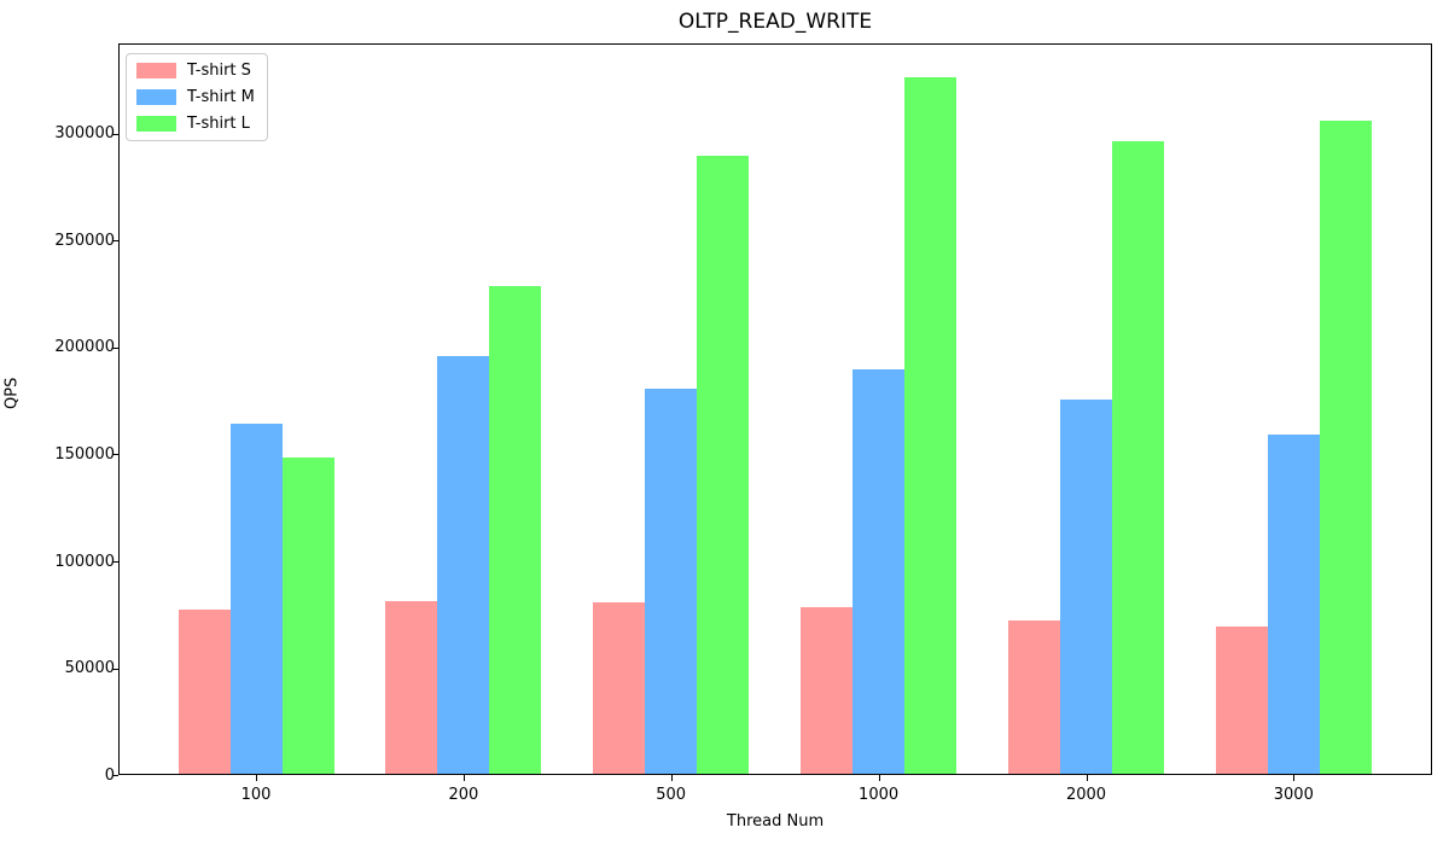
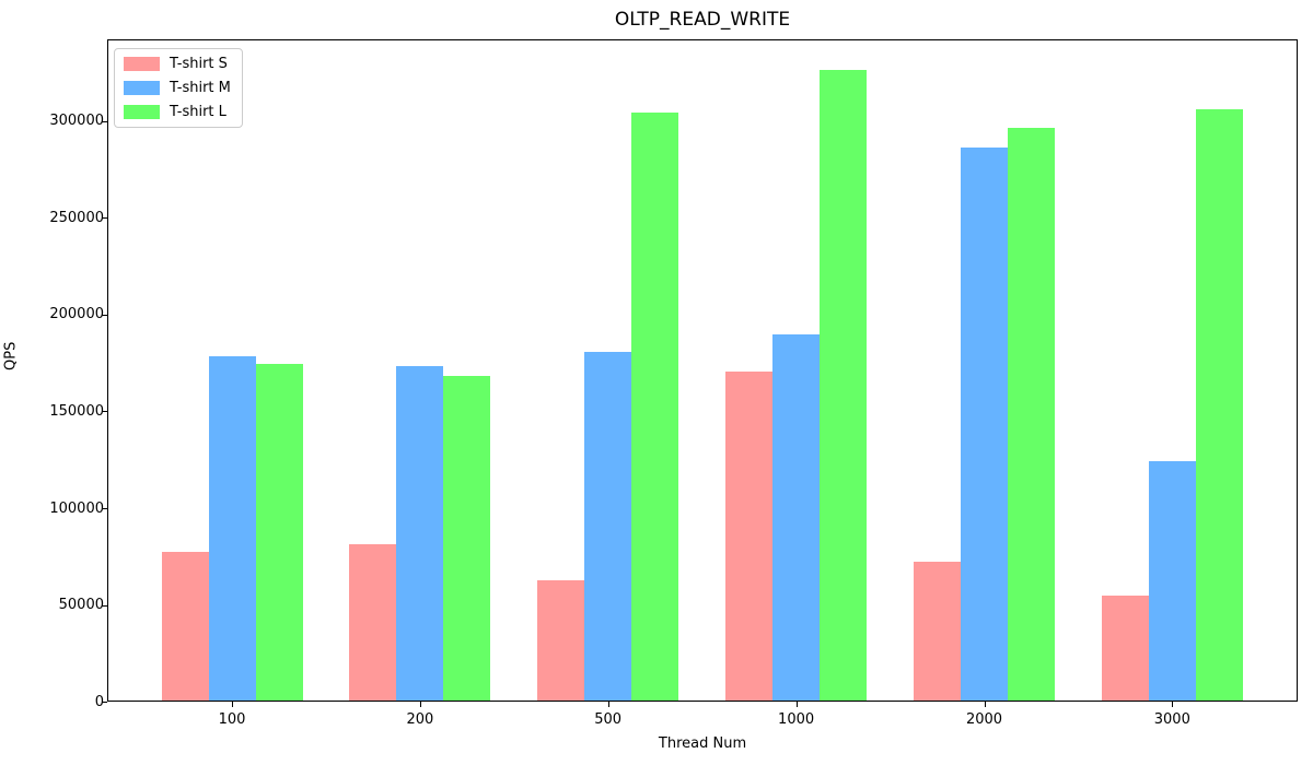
T-shirt M/100: 164000 -> 178000
T-shirt L/100: 148000 -> 174000
T-shirt M/200: 196000 -> 173000
T-shirt L/200: 228000 -> 168000
T-shirt S/500: 80000 -> 62000
T-shirt L/500: 290000 -> 304000
T-shirt S/1000: 78000 -> 170000
T-shirt M/2000: 175000 -> 286000
T-shirt S/3000: 69000 -> 54000
T-shirt M/3000: 158000 -> 124000
